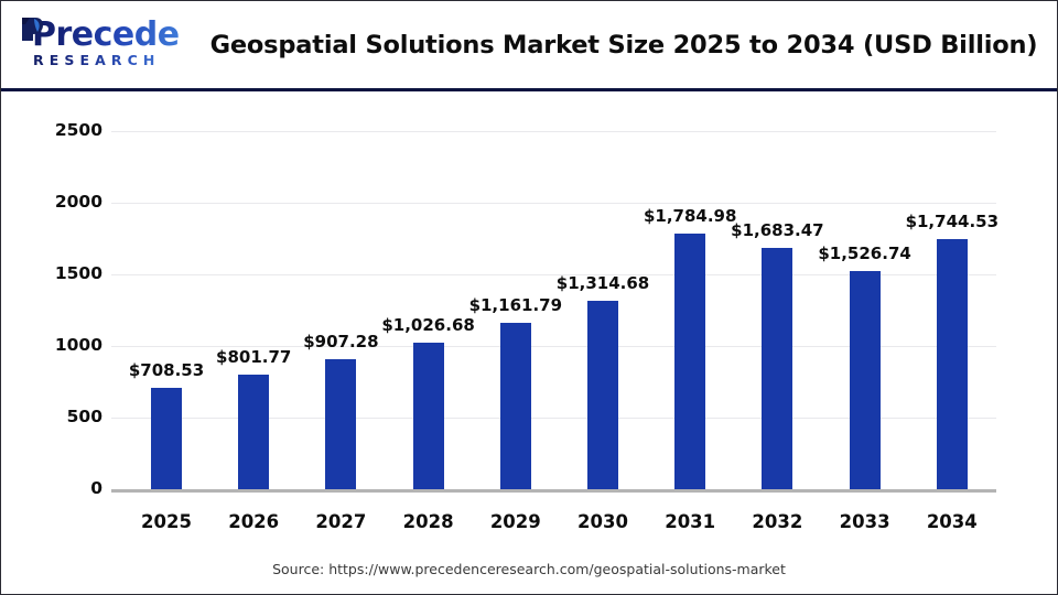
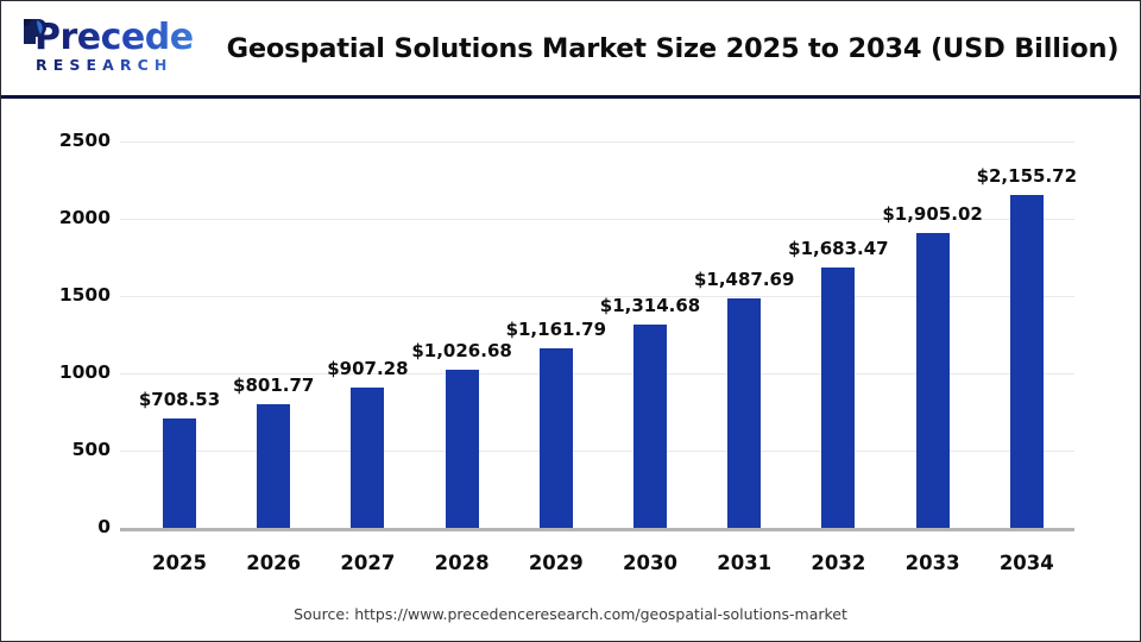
2031: $1,784.98 -> $1,487.69
2033: $1,526.74 -> $1,905.02
2034: $1,744.53 -> $2,155.72
